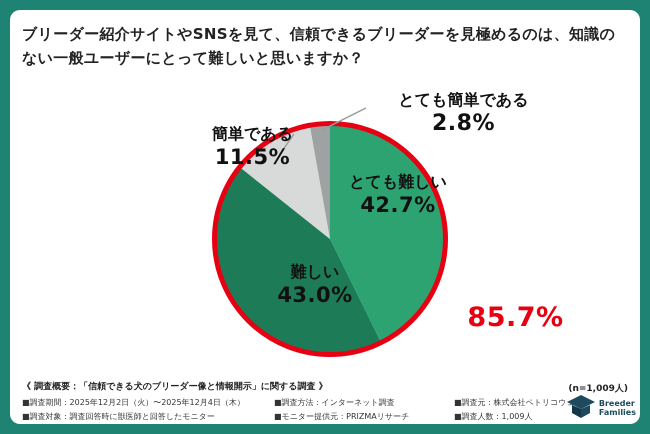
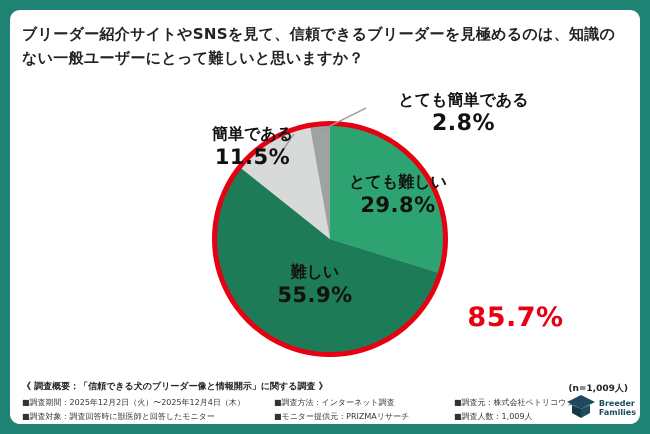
とても難しい: 42.7% -> 29.8%
難しい: 43.0% -> 55.9%
